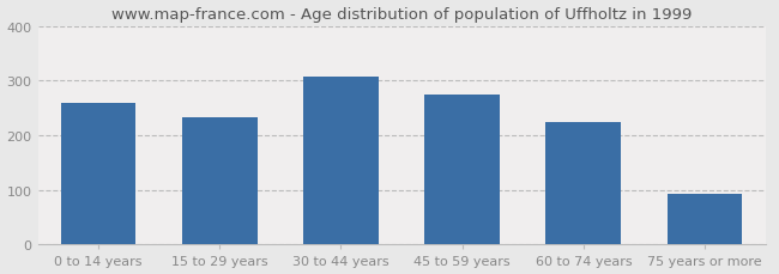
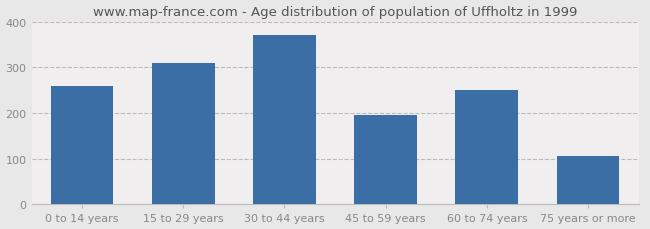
15 to 29 years: 233 -> 310
30 to 44 years: 308 -> 370
45 to 59 years: 275 -> 195
60 to 74 years: 224 -> 250
75 years or more: 92 -> 105
